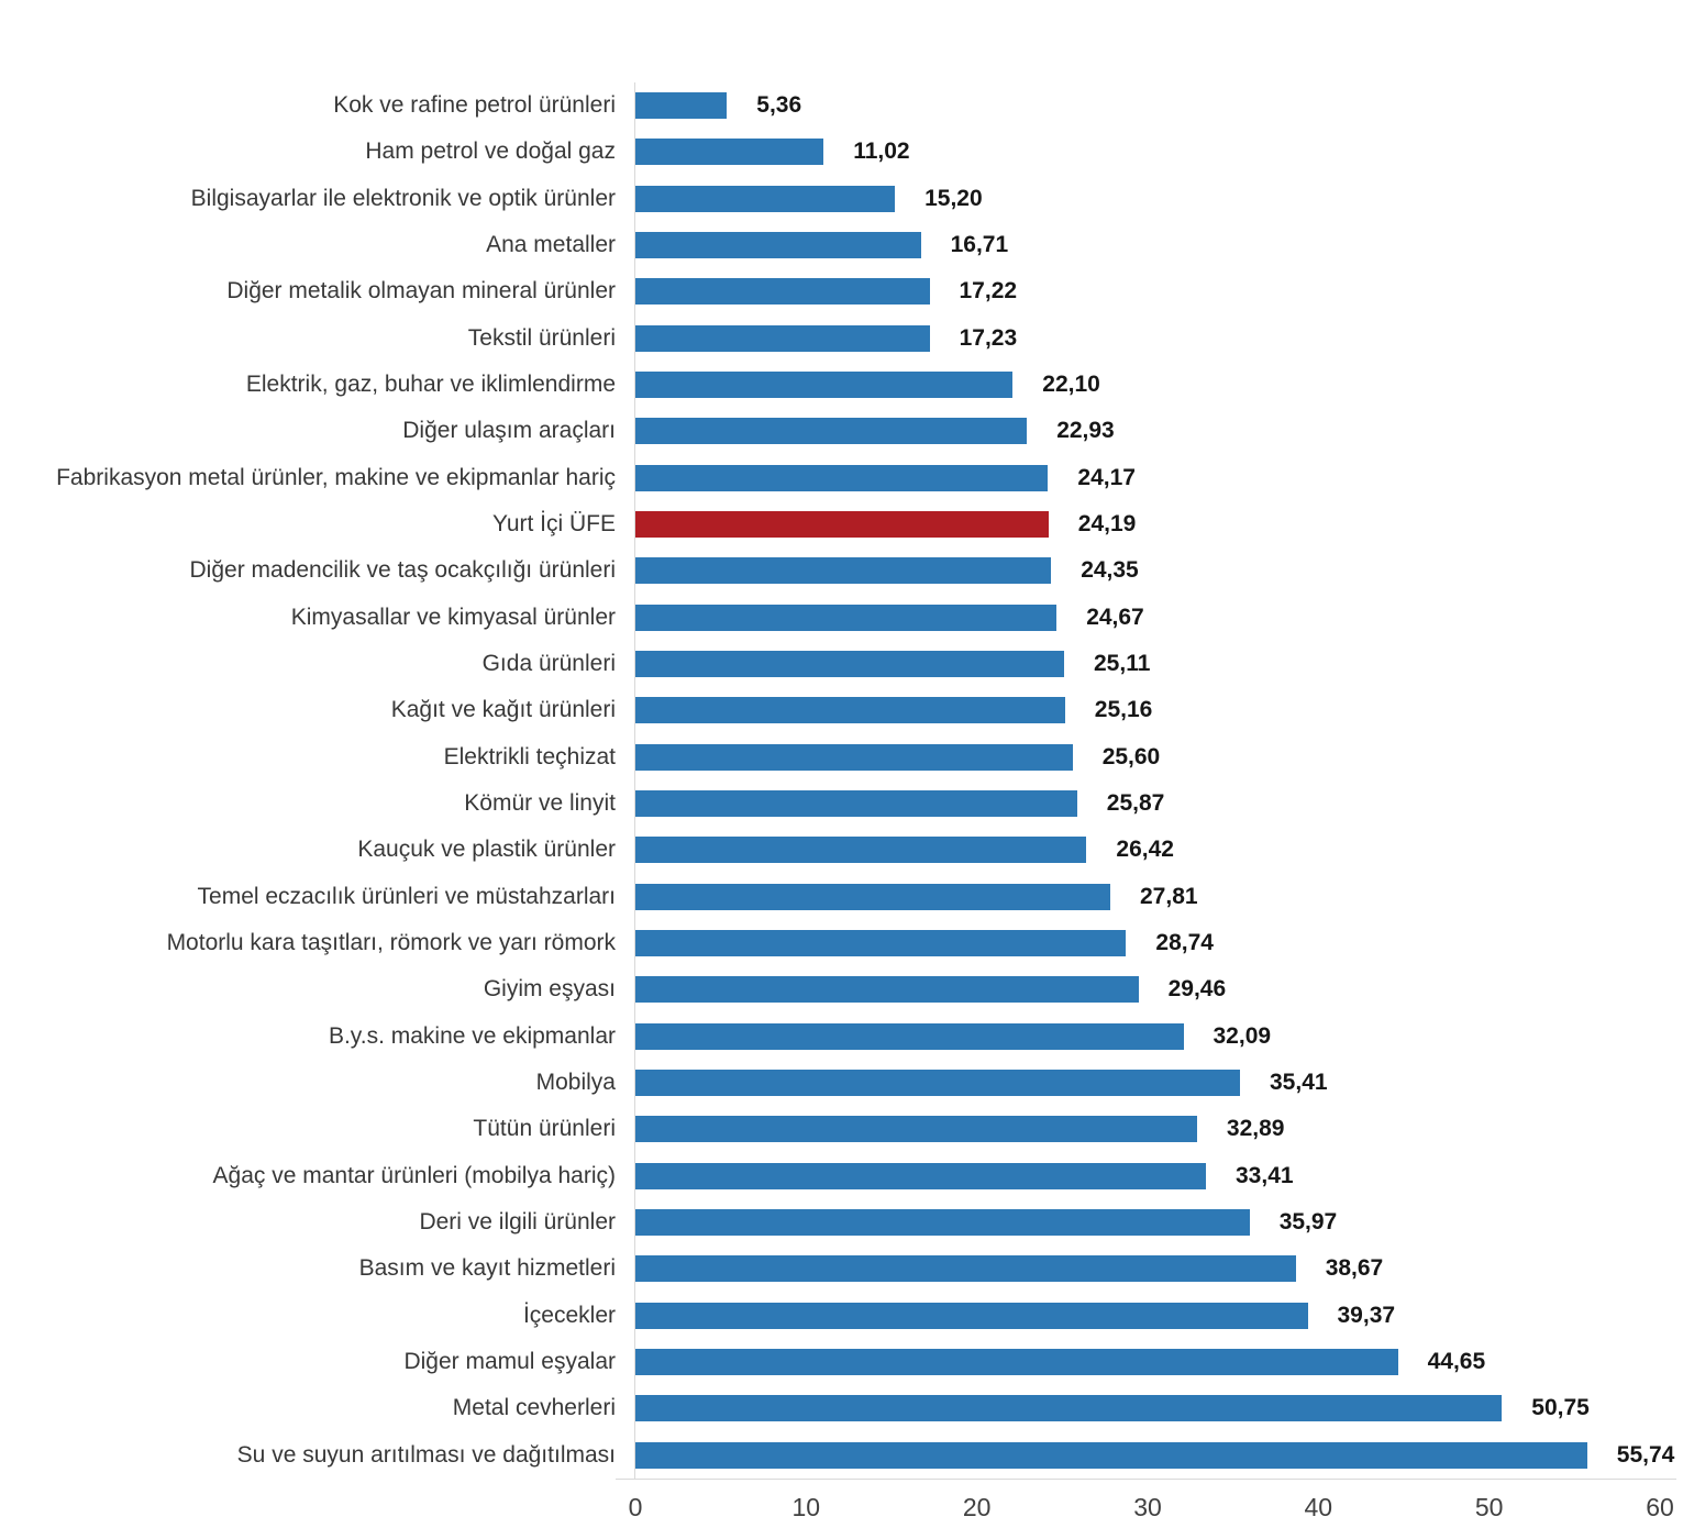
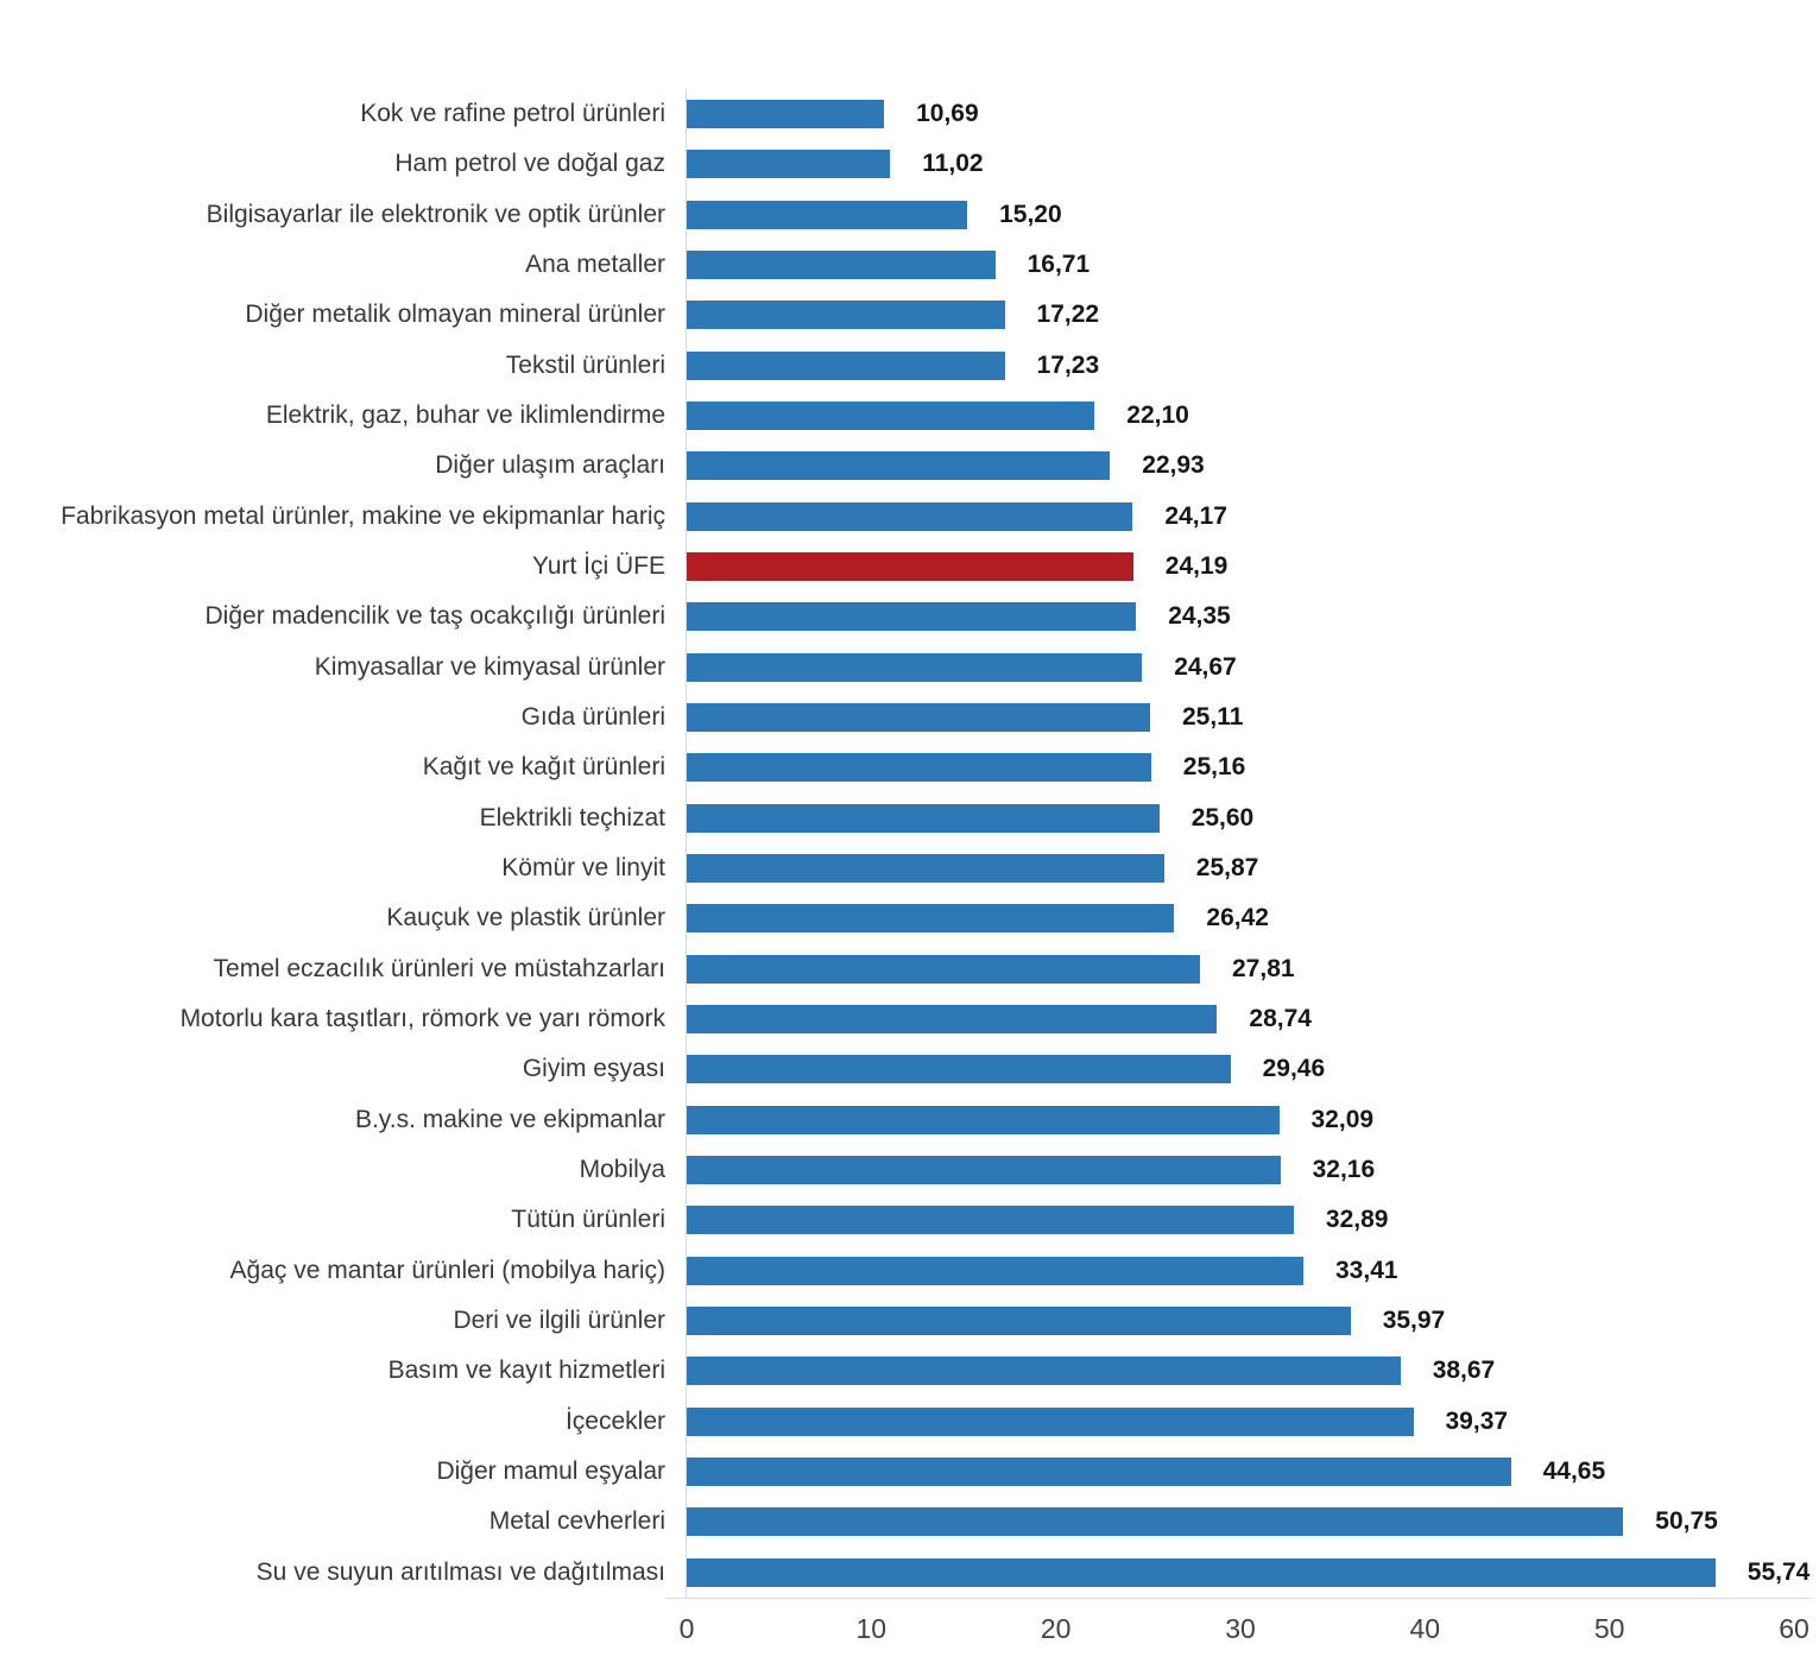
Kok ve rafine petrol ürünleri: 5,36 -> 10,69
Mobilya: 35,41 -> 32,16
